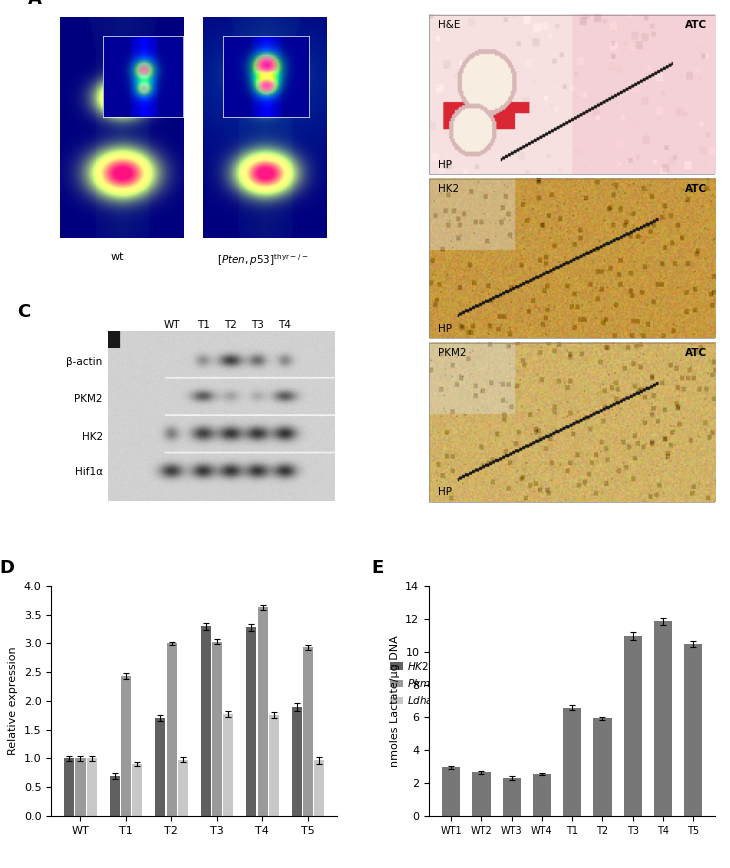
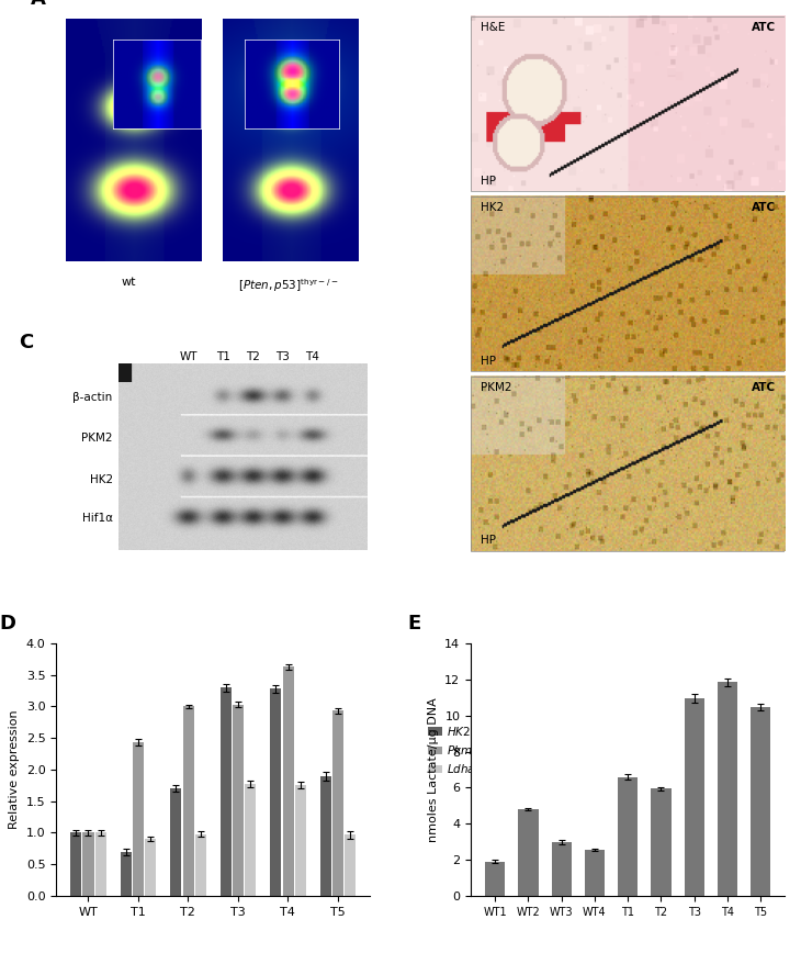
WT1: 3.0 -> 1.9
WT2: 2.6 -> 4.8
WT3: 2.3 -> 3.0
